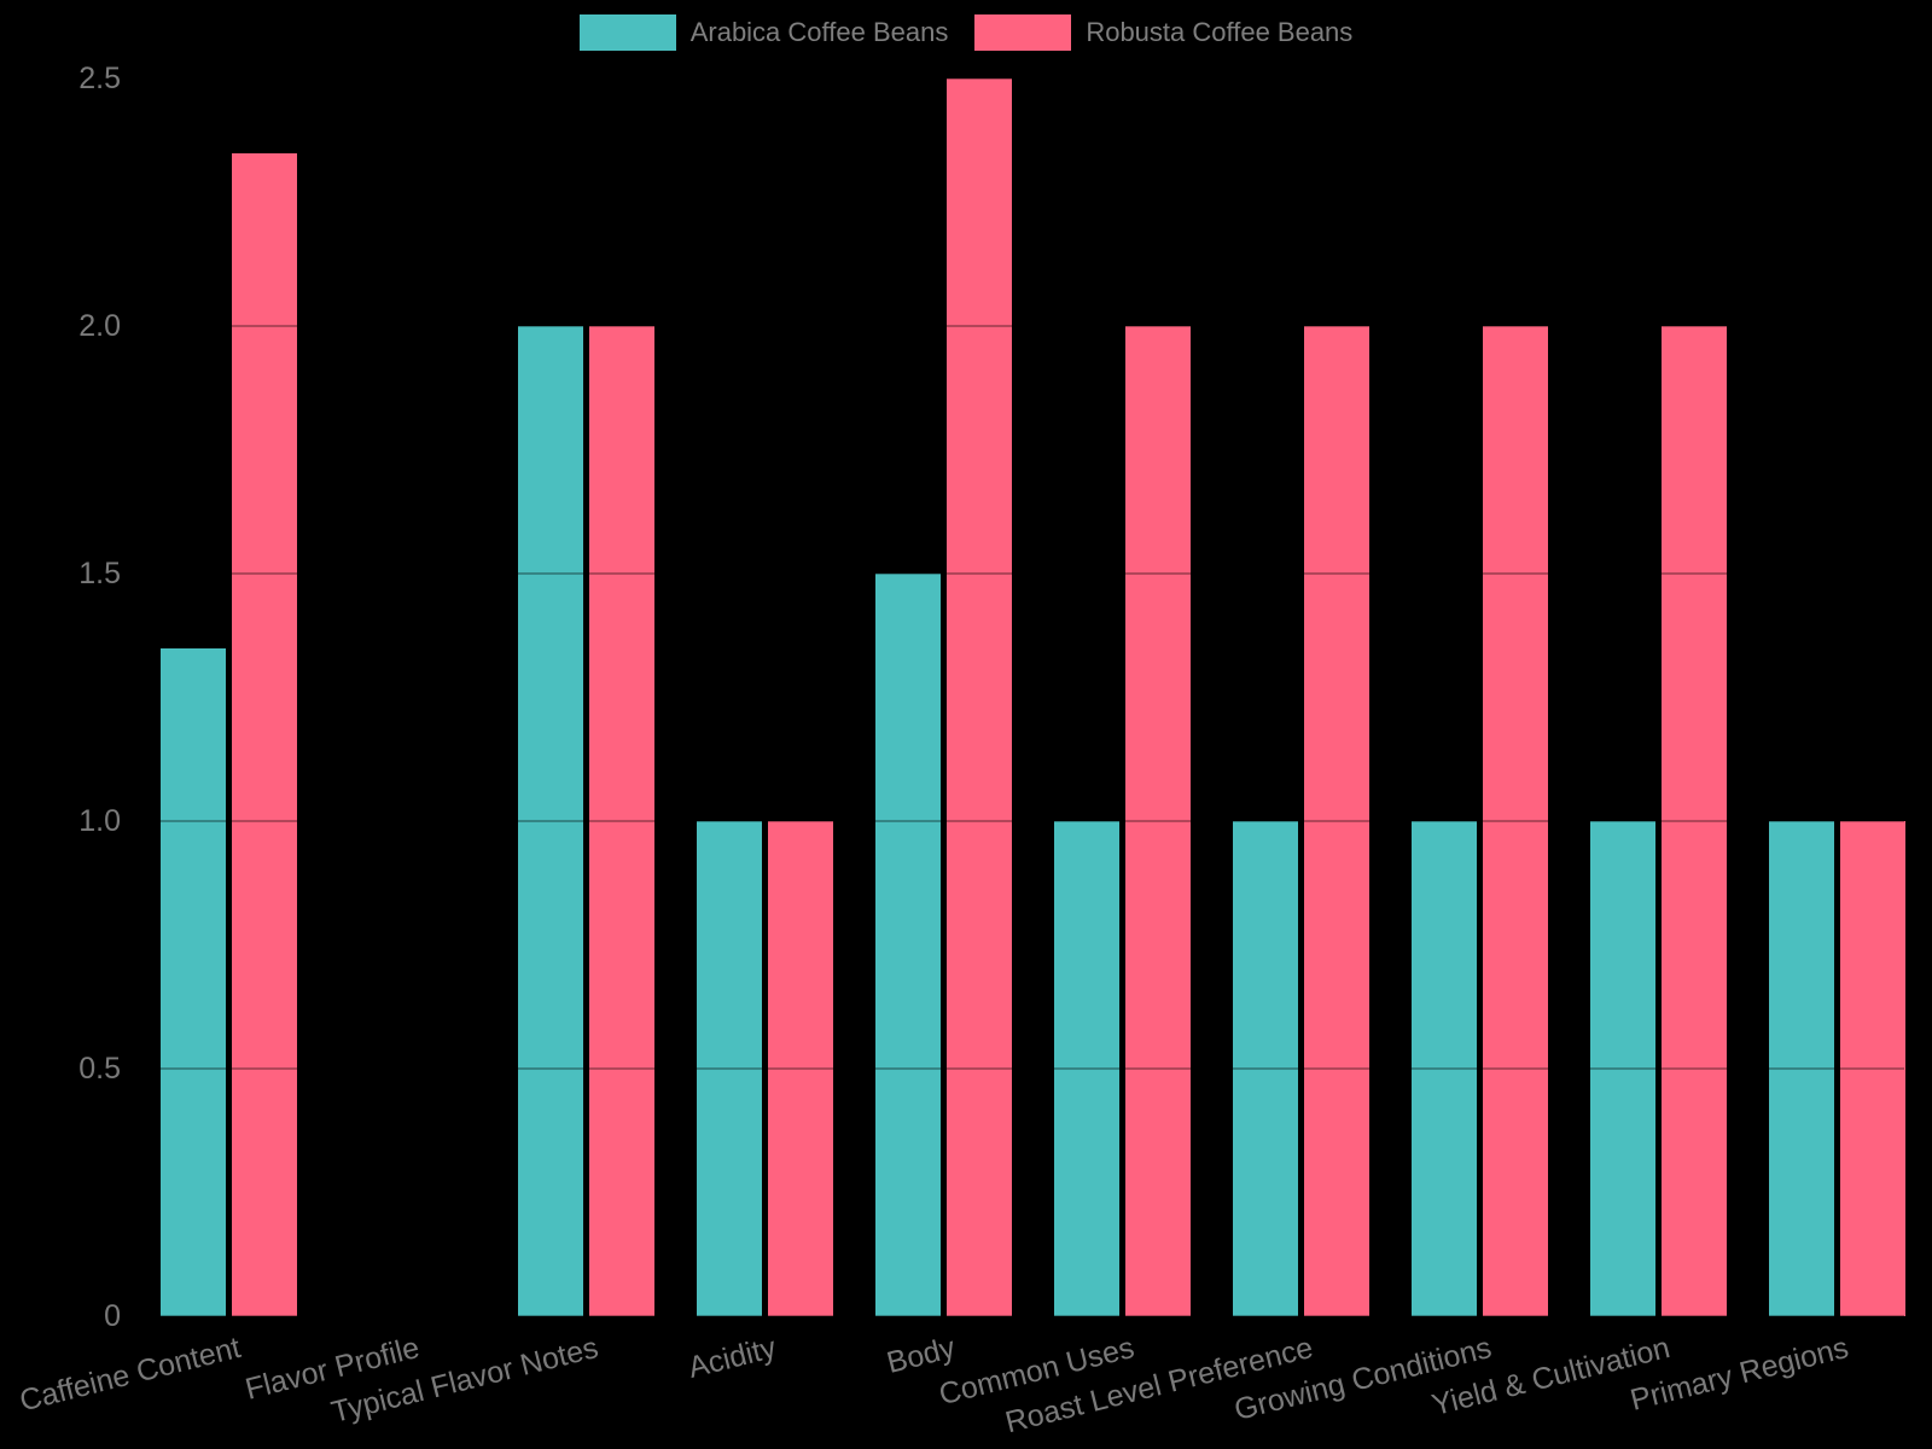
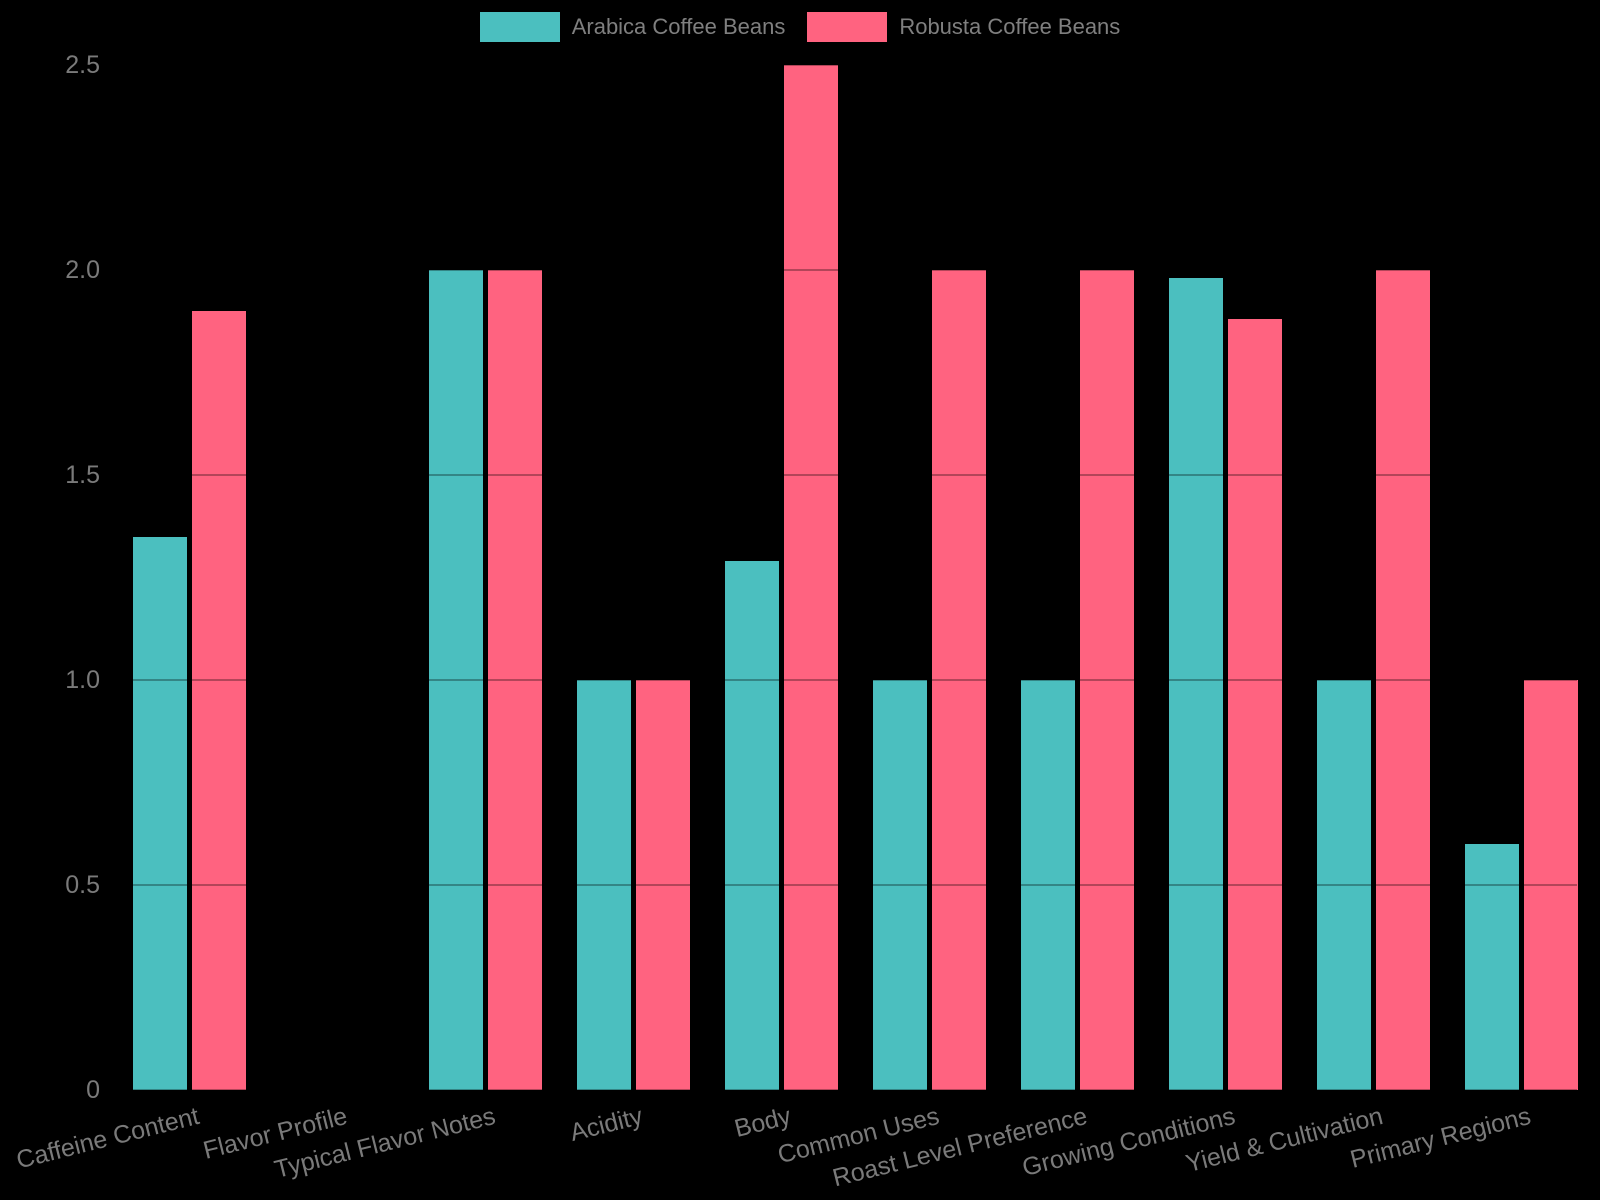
Robusta Coffee Beans/Caffeine Content: 2.35 -> 1.90
Arabica Coffee Beans/Body: 1.50 -> 1.29
Arabica Coffee Beans/Growing Conditions: 1.00 -> 1.98
Robusta Coffee Beans/Growing Conditions: 2.00 -> 1.88
Arabica Coffee Beans/Primary Regions: 1.00 -> 0.60
